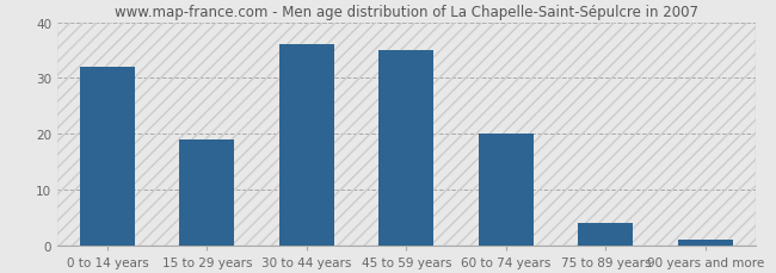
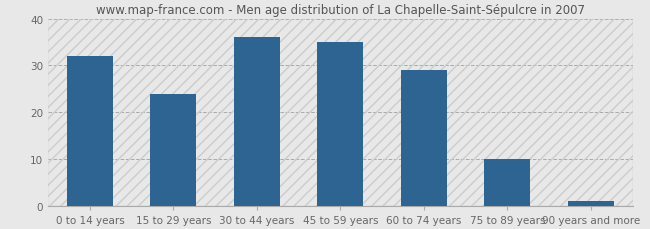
15 to 29 years: 19 -> 24
60 to 74 years: 20 -> 29
75 to 89 years: 4 -> 10
